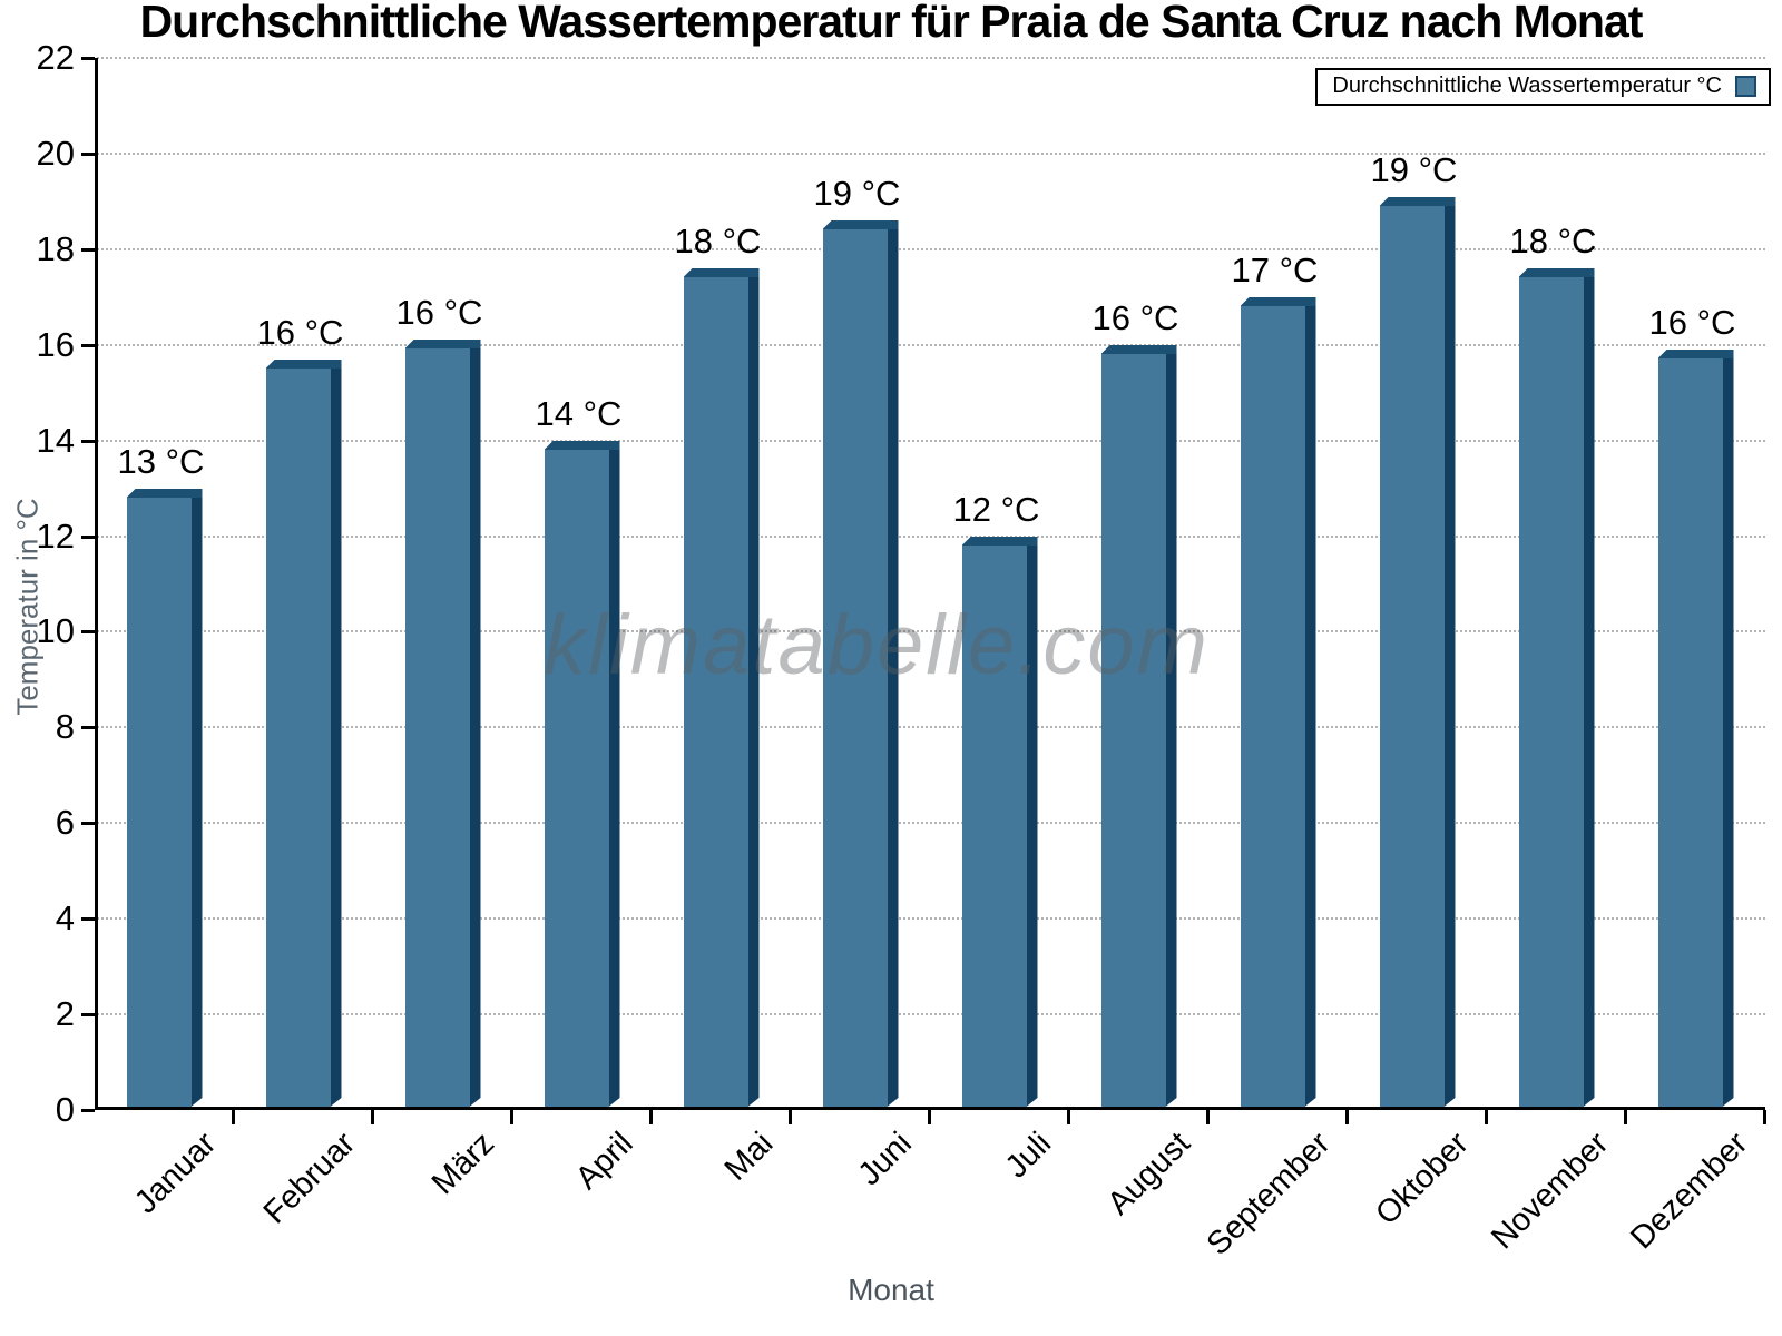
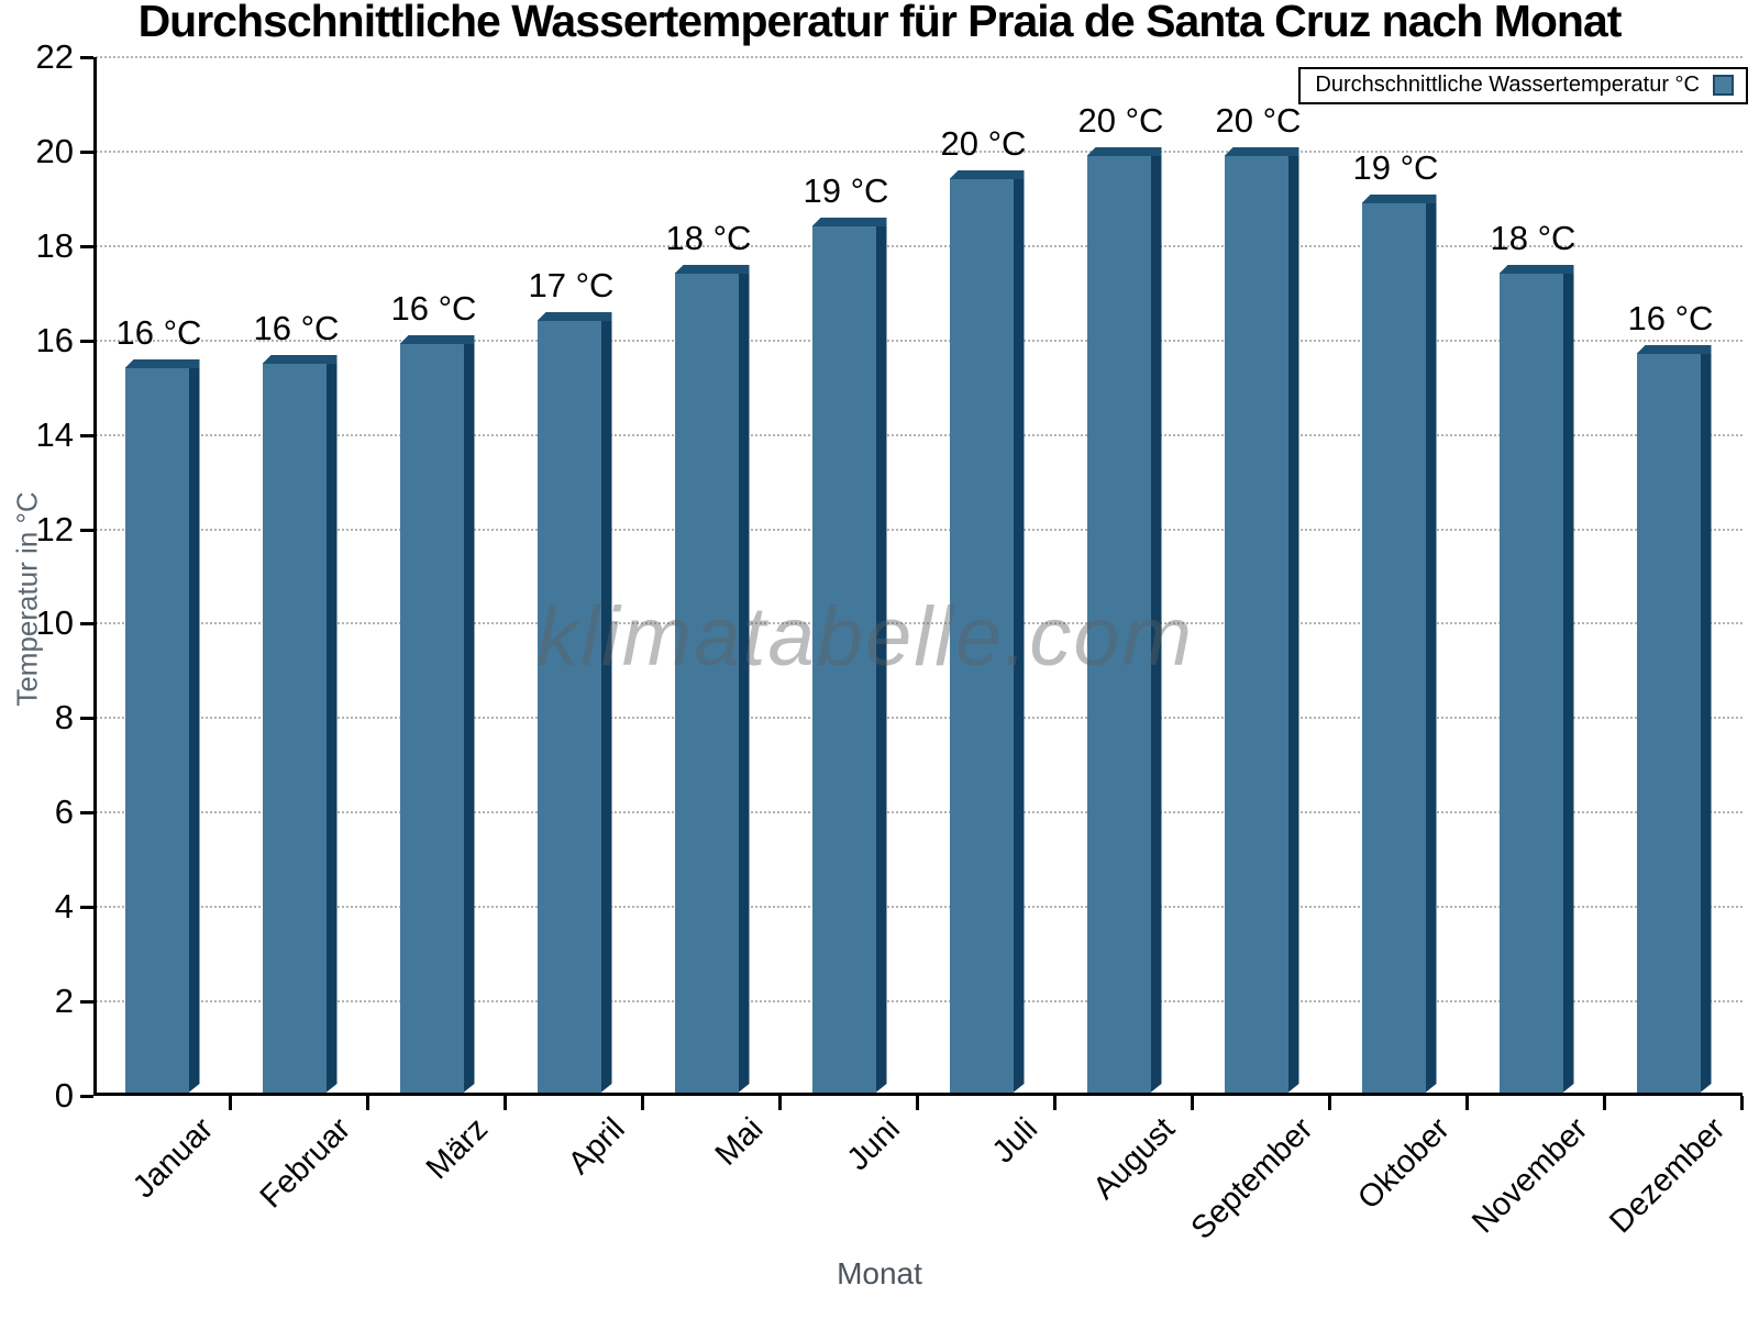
Januar: 13 -> 16
April: 14 -> 17
Juli: 12 -> 20
August: 16 -> 20
September: 17 -> 20
